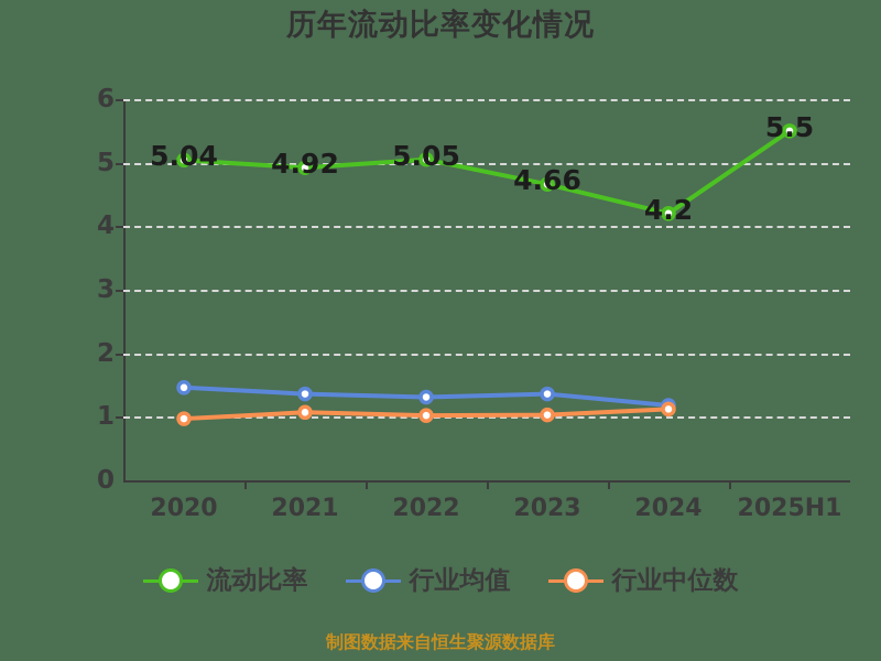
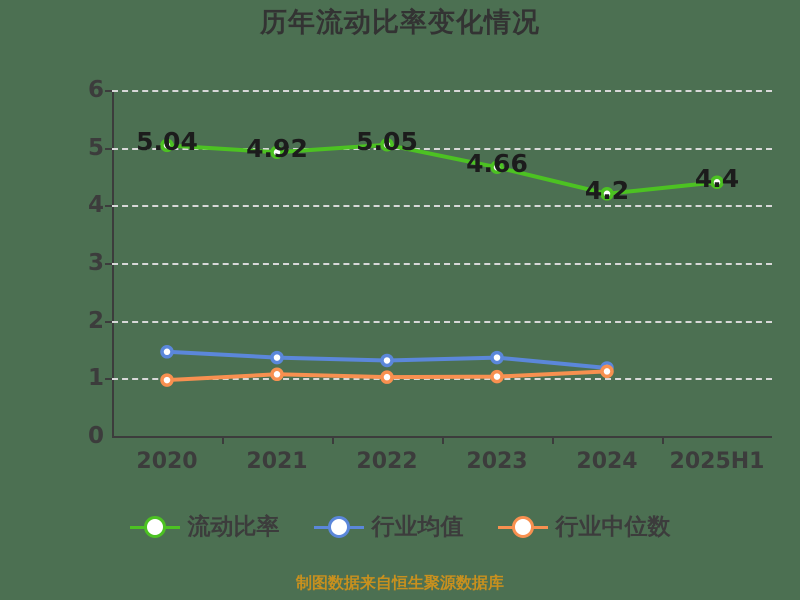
流动比率/2025H1: 5.5 -> 4.4
